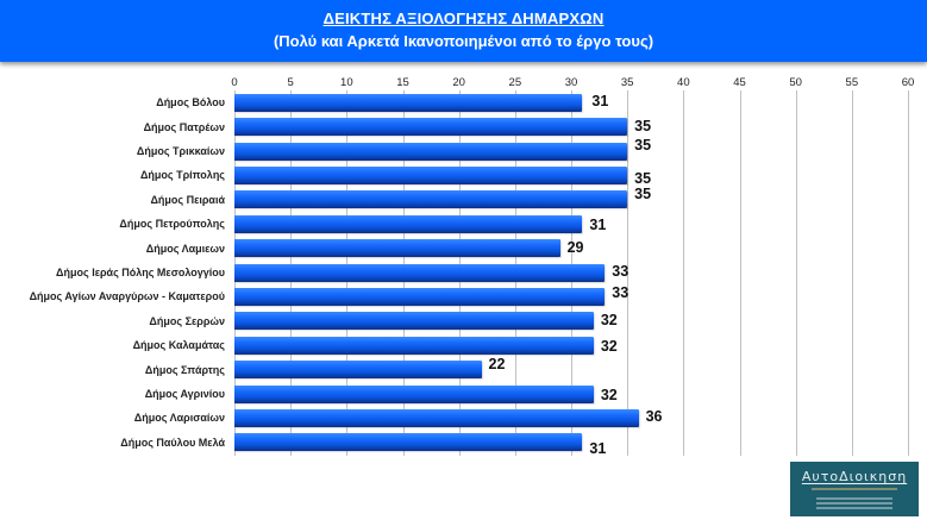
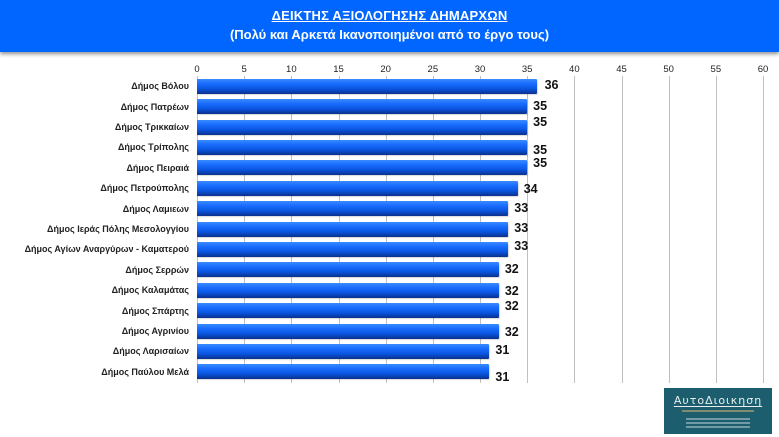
Δήμος Βόλου: 31 -> 36
Δήμος Πετρούπολης: 31 -> 34
Δήμος Λαμιεων: 29 -> 33
Δήμος Σπάρτης: 22 -> 32
Δήμος Λαρισαίων: 36 -> 31
